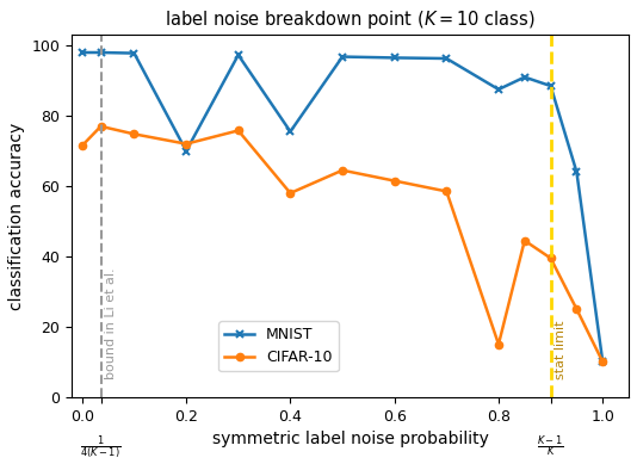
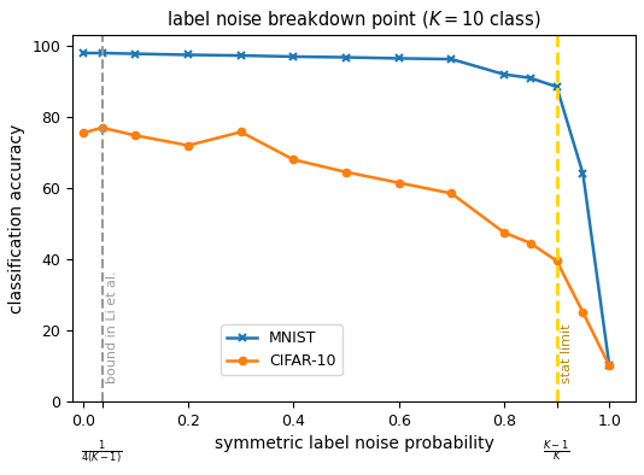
CIFAR-10/0.0: 71.5 -> 75.5
MNIST/0.2: 70.0 -> 97.5
MNIST/0.4: 75.5 -> 97.0
CIFAR-10/0.4: 58.0 -> 68.0
MNIST/0.8: 87.5 -> 92.0
CIFAR-10/0.8: 15.0 -> 47.5
